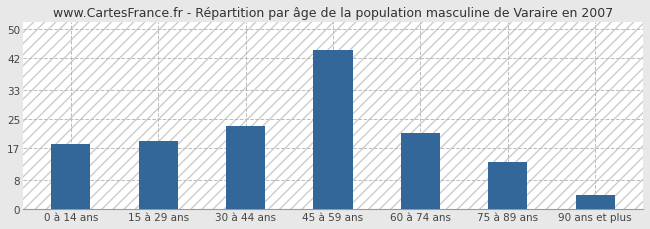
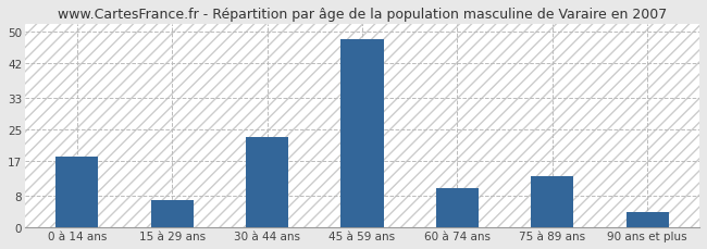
15 à 29 ans: 19 -> 7
45 à 59 ans: 44 -> 48
60 à 74 ans: 21 -> 10
